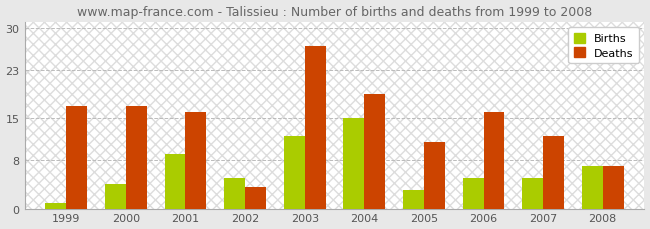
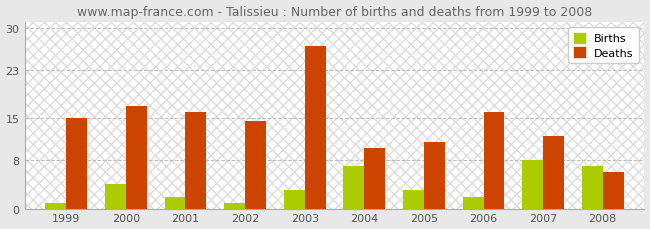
Deaths/1999: 17.0 -> 15.0
Births/2001: 9 -> 2
Births/2002: 5 -> 1
Deaths/2002: 3.6 -> 14.5
Births/2003: 12 -> 3
Births/2004: 15 -> 7
Deaths/2004: 19.0 -> 10.0
Births/2006: 5 -> 2
Births/2007: 5 -> 8
Deaths/2008: 7.0 -> 6.0
